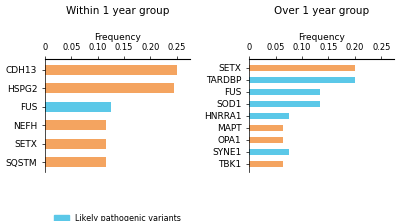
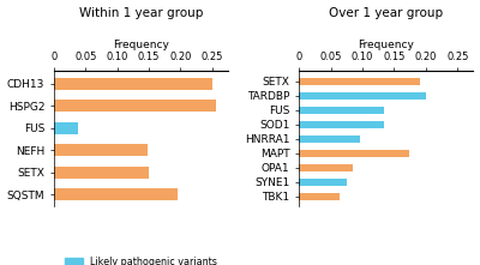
Within 1 year group/HSPG2: 0.245 -> 0.256
Within 1 year group/FUS: 0.125 -> 0.038
Within 1 year group/NEFH: 0.115 -> 0.148
Within 1 year group/SETX: 0.115 -> 0.150
Within 1 year group/SQSTM: 0.115 -> 0.196
Over 1 year group/SETX: 0.200 -> 0.190
Over 1 year group/HNRRA1: 0.075 -> 0.096
Over 1 year group/MAPT: 0.065 -> 0.174
Over 1 year group/OPA1: 0.065 -> 0.084
